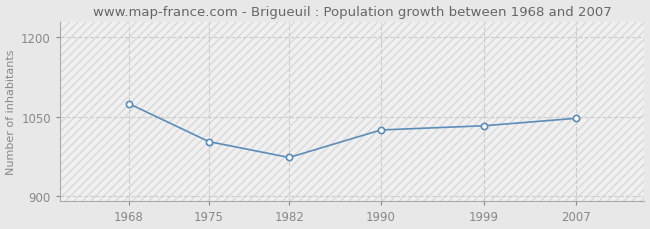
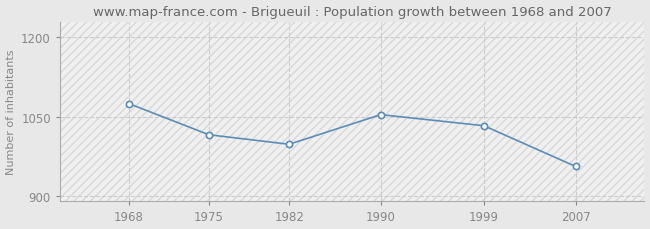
1975: 1003 -> 1016
1982: 973 -> 998
1990: 1025 -> 1054
2007: 1047 -> 956
